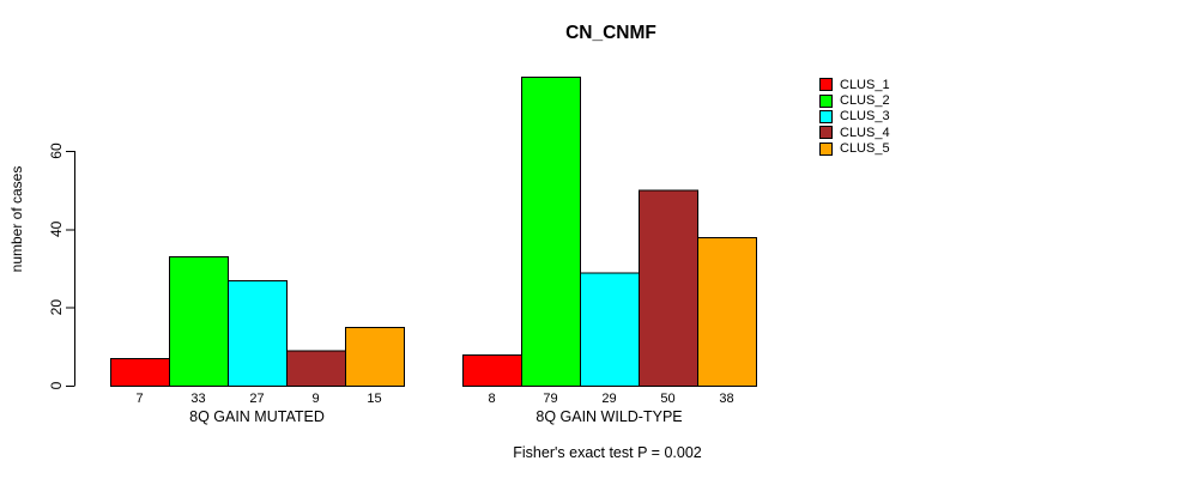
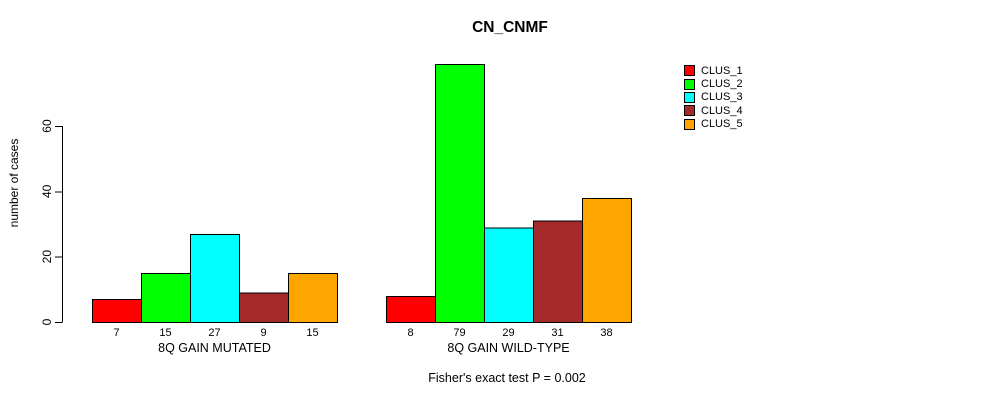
CLUS_2/8Q GAIN MUTATED: 33 -> 15
CLUS_4/8Q GAIN WILD-TYPE: 50 -> 31
